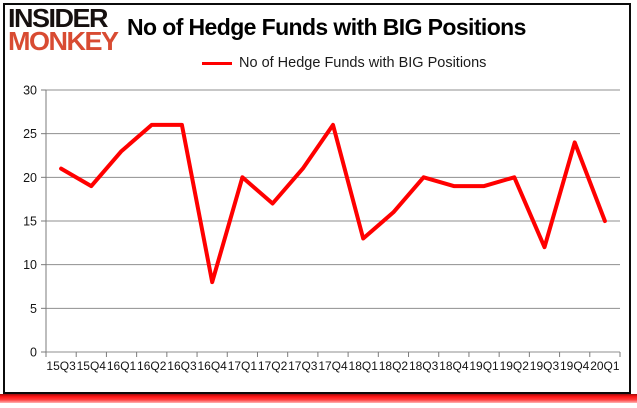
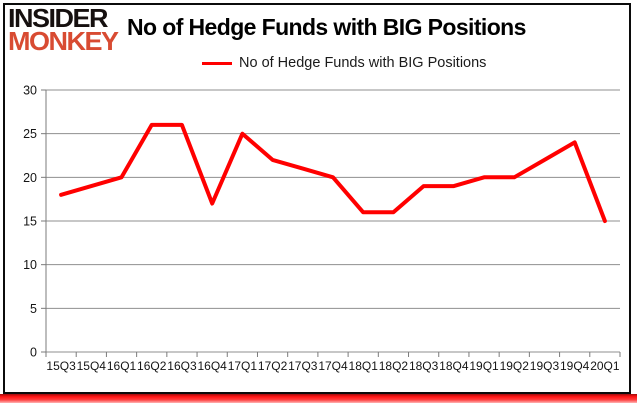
15Q3: 21 -> 18
16Q1: 23 -> 20
16Q4: 8 -> 17
17Q1: 20 -> 25
17Q2: 17 -> 22
17Q4: 26 -> 20
18Q1: 13 -> 16
18Q3: 20 -> 19
19Q1: 19 -> 20
19Q3: 12 -> 22
